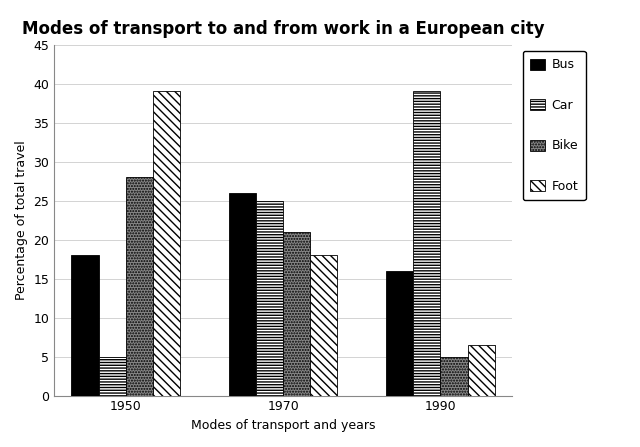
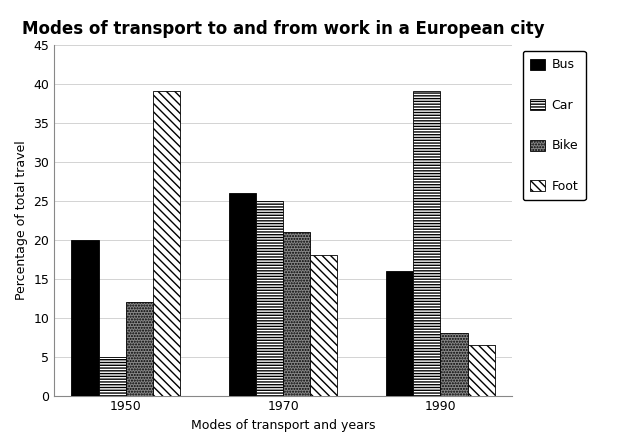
Bus/1950: 18 -> 20
Bike/1950: 28 -> 12
Bike/1990: 5 -> 8
